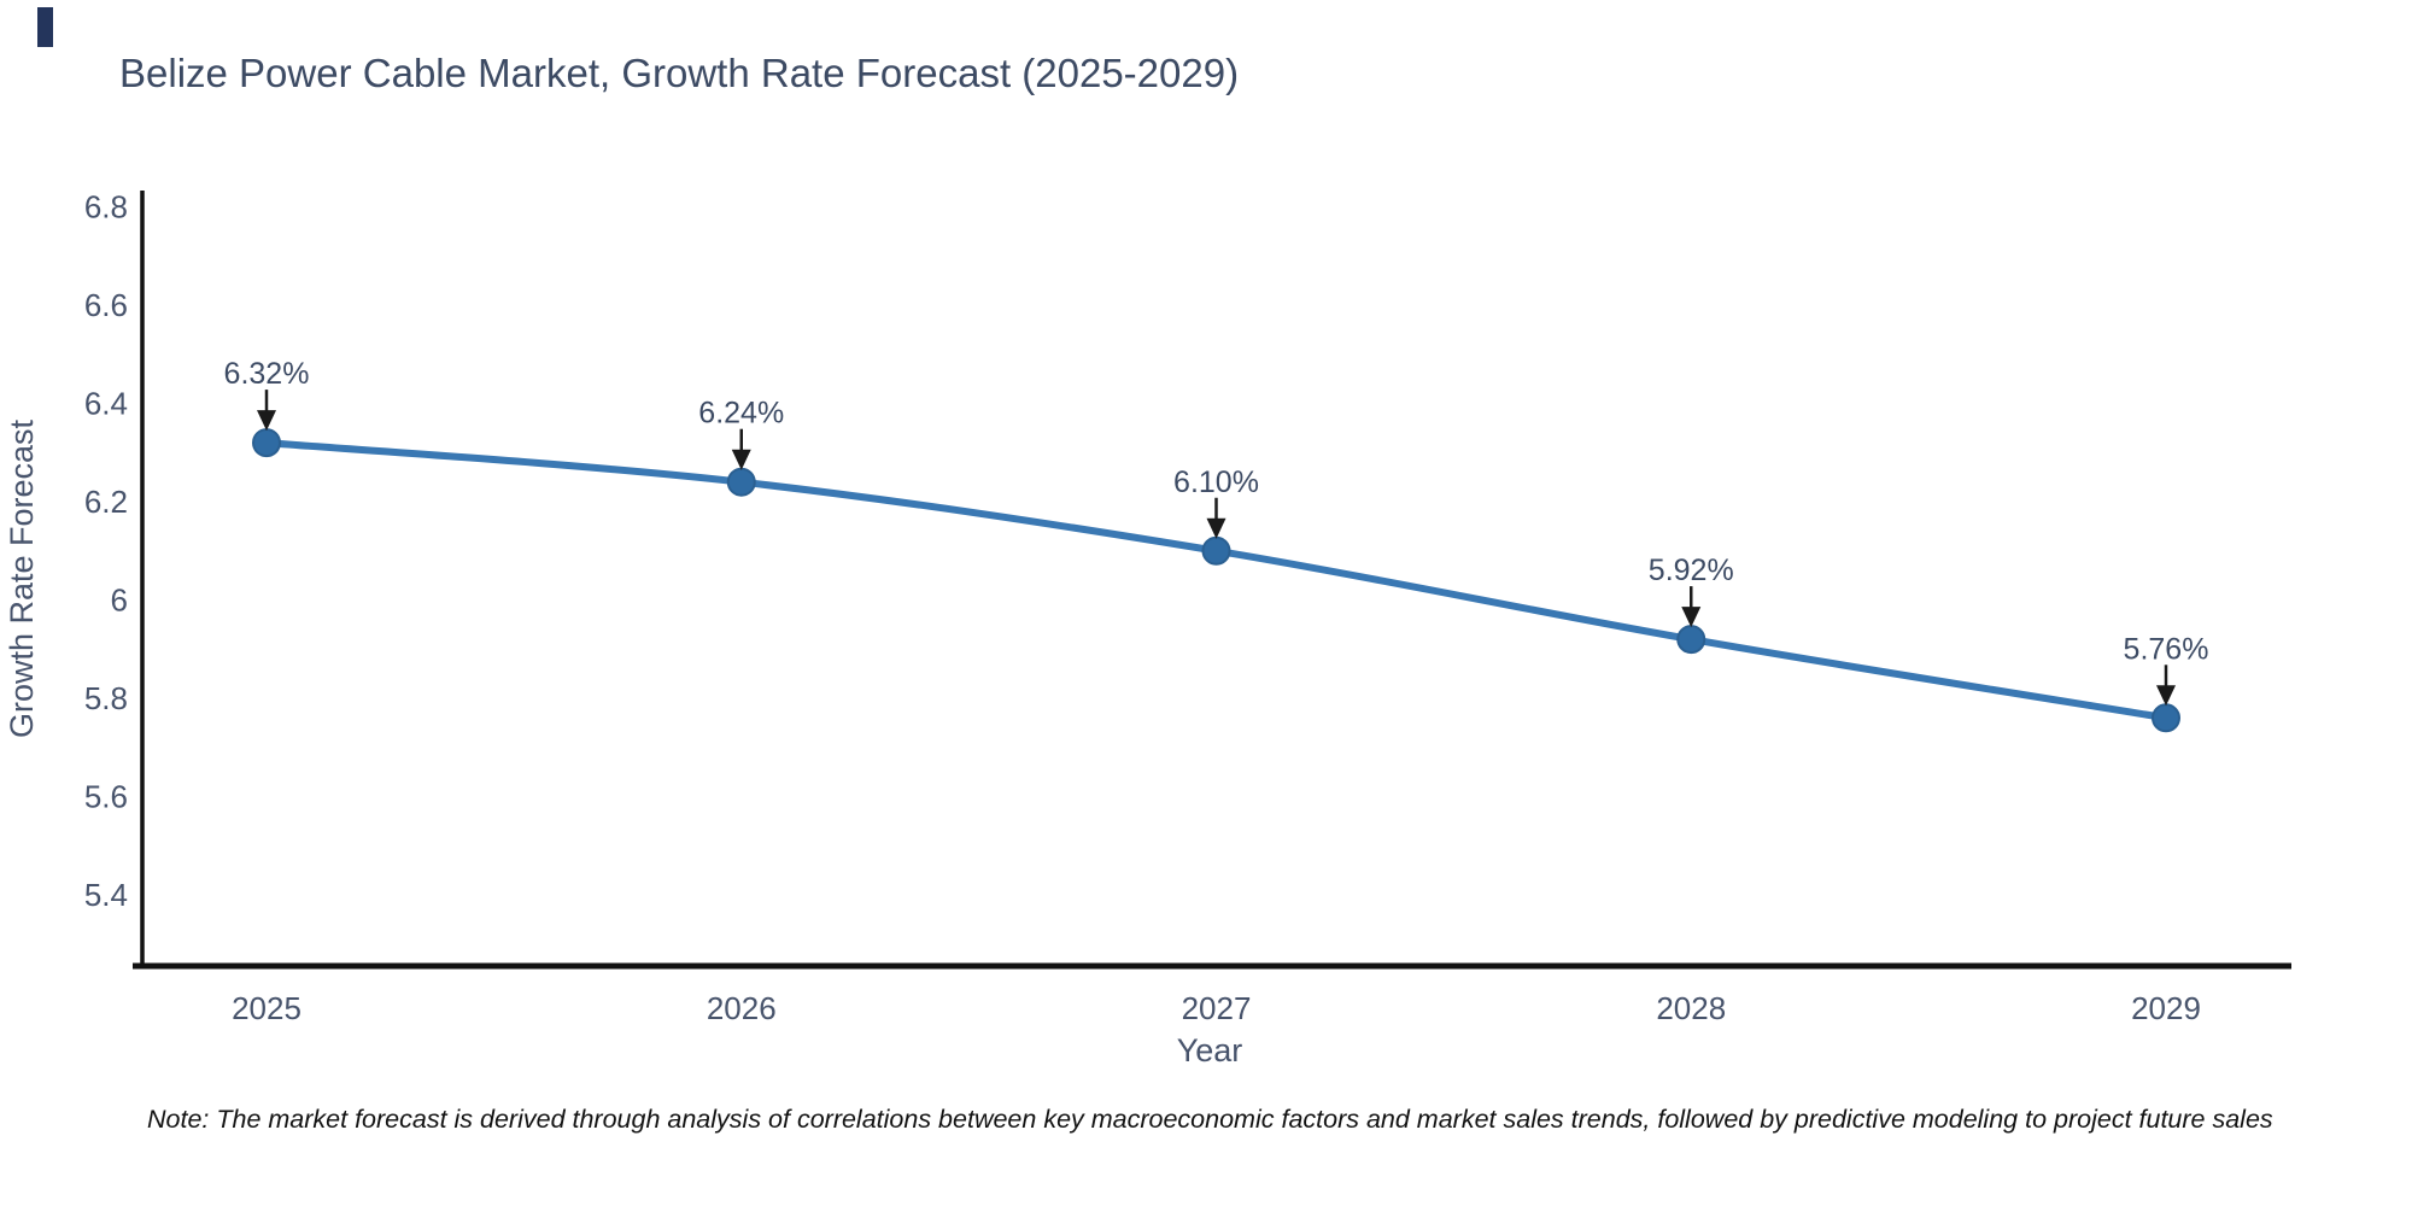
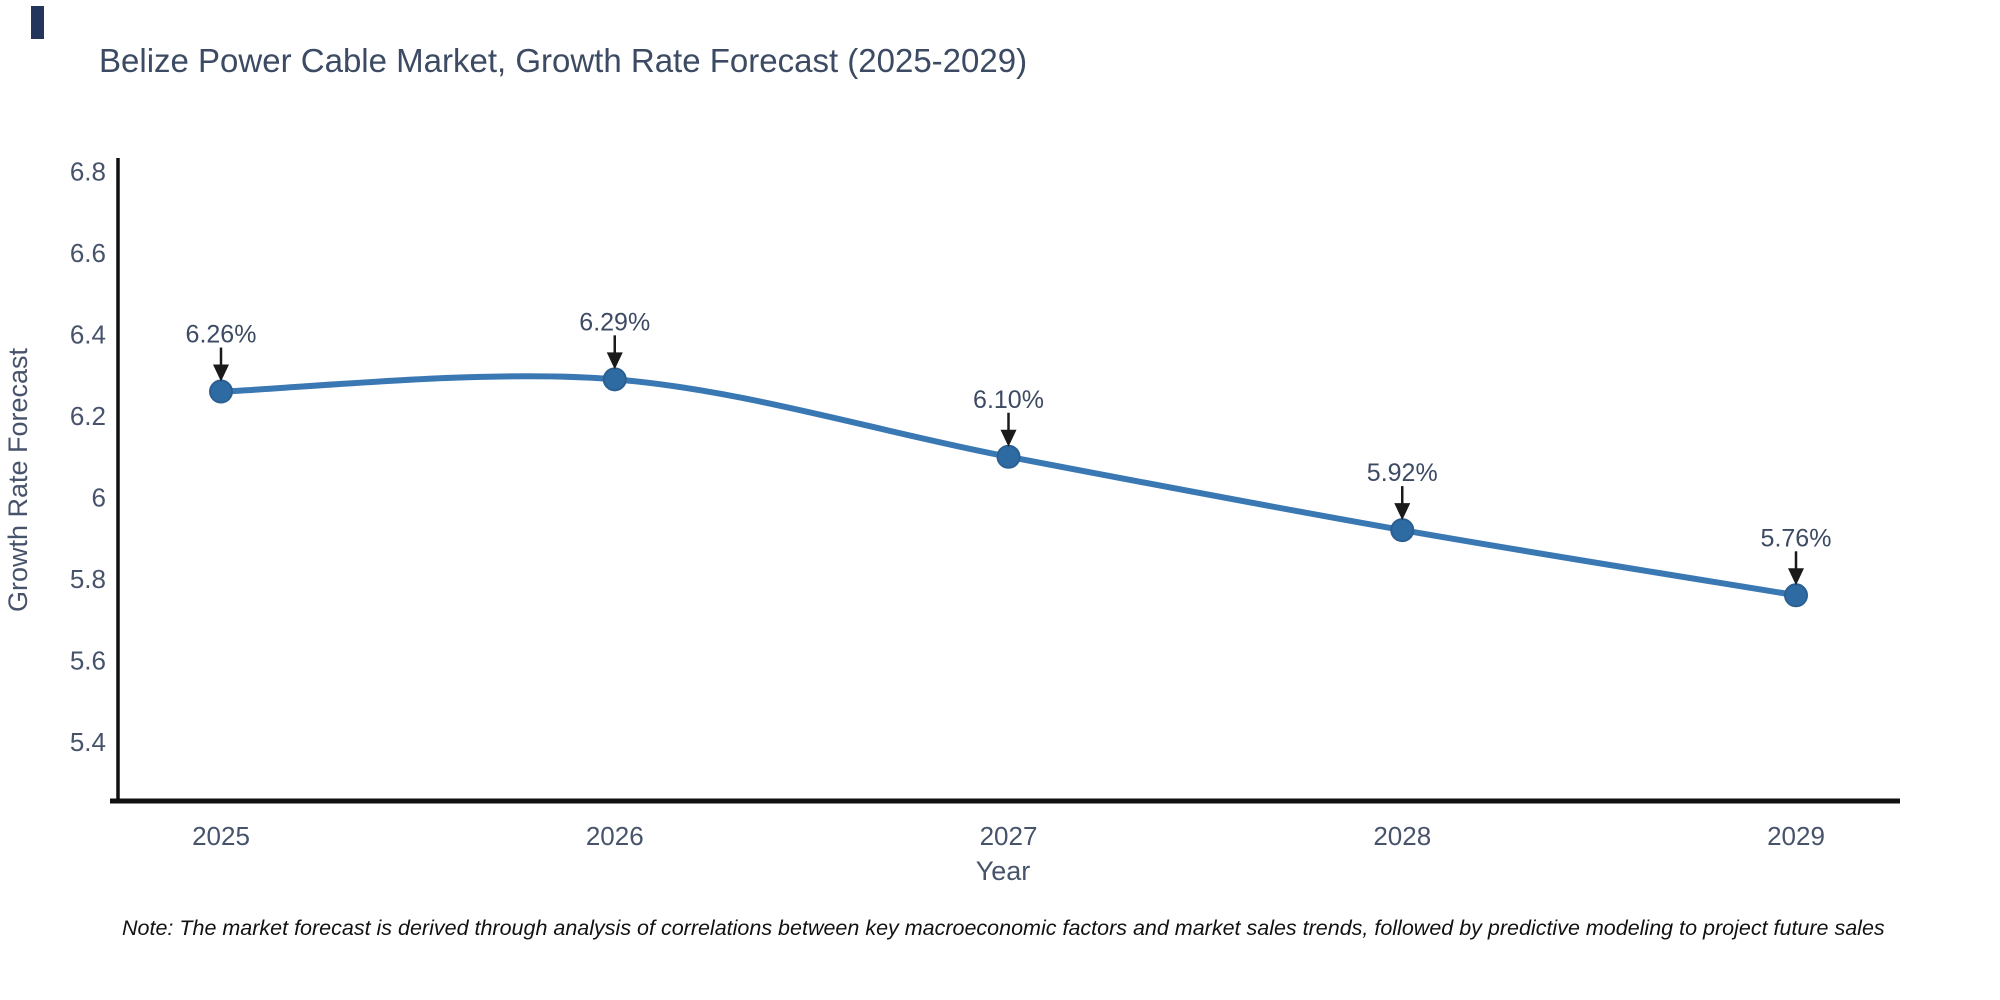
2025: 6.32% -> 6.26%
2026: 6.24% -> 6.29%
